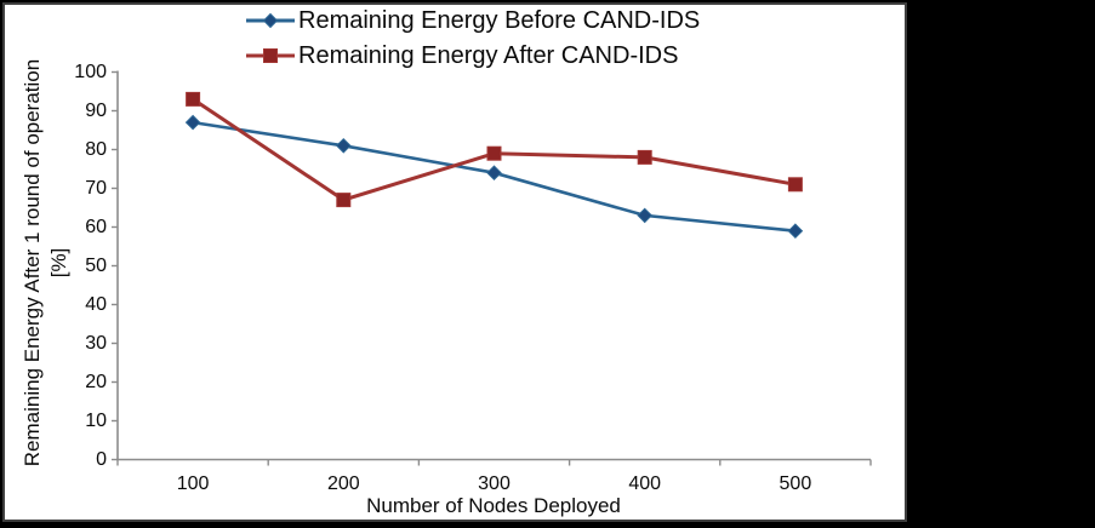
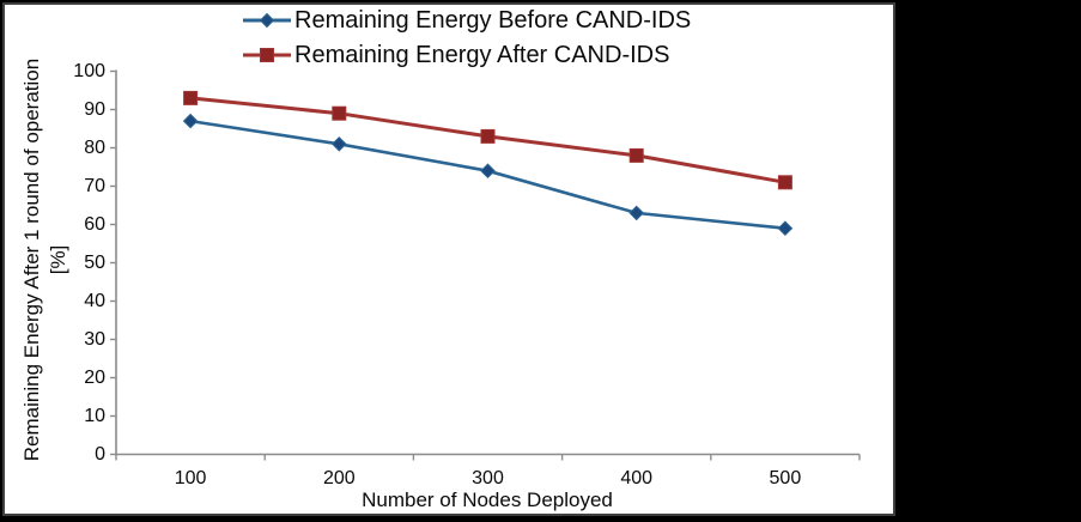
Remaining Energy After CAND-IDS/200: 67 -> 89
Remaining Energy After CAND-IDS/300: 79 -> 83
